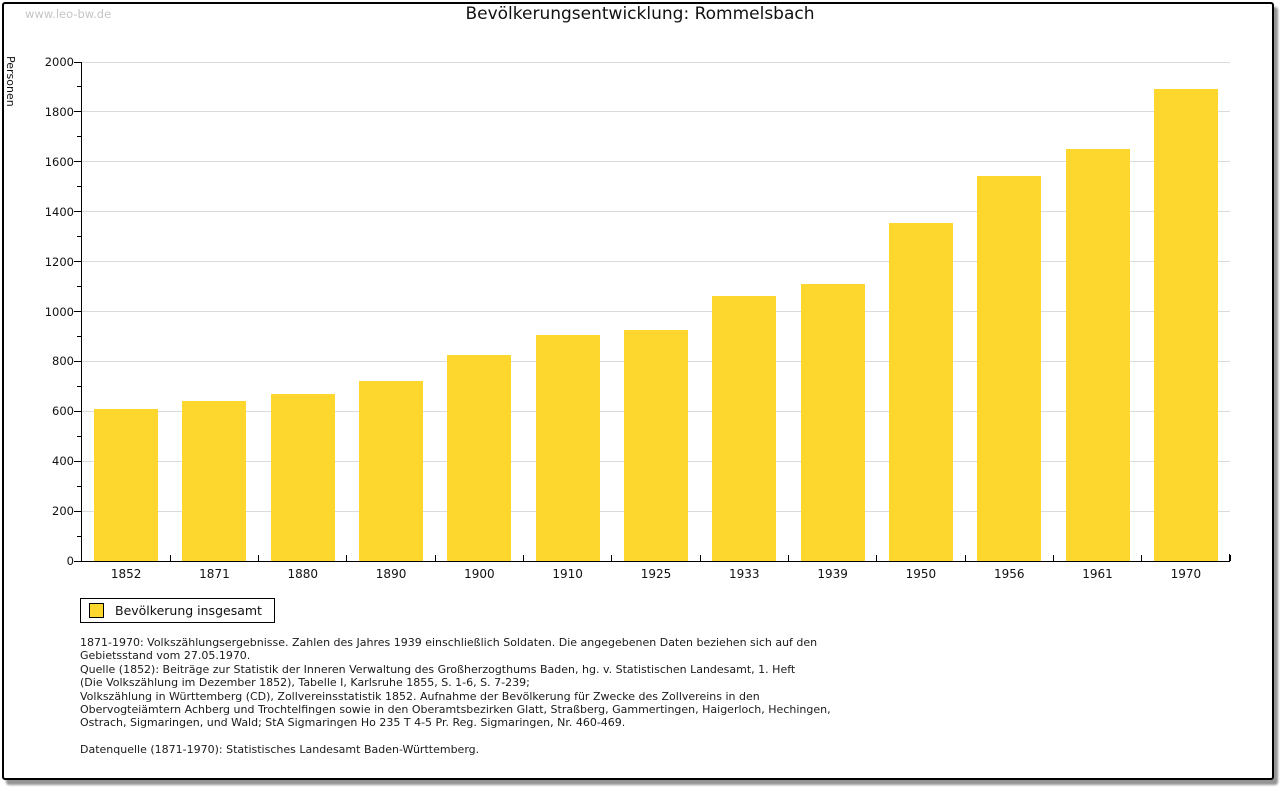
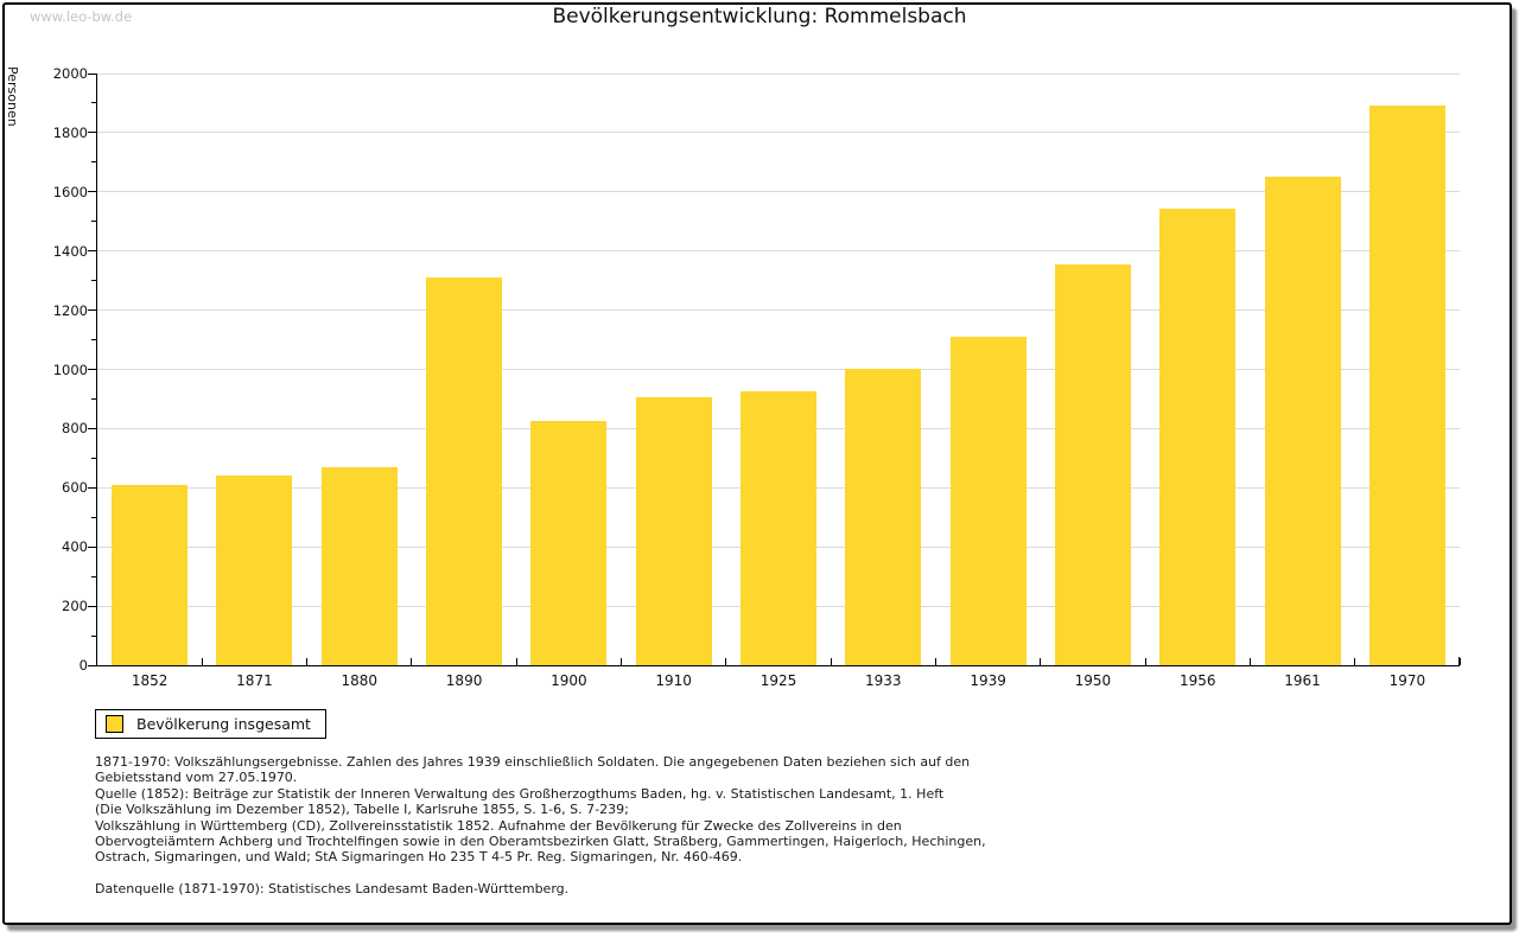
1890: 720 -> 1310
1933: 1060 -> 1000
